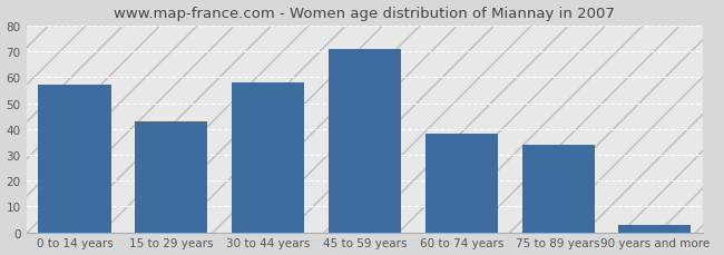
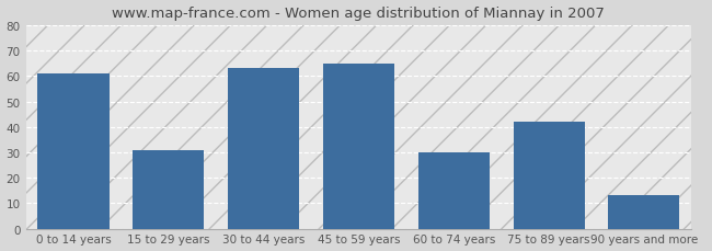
0 to 14 years: 57 -> 61
15 to 29 years: 43 -> 31
30 to 44 years: 58 -> 63
45 to 59 years: 71 -> 65
60 to 74 years: 38 -> 30
75 to 89 years: 34 -> 42
90 years and more: 3 -> 13
